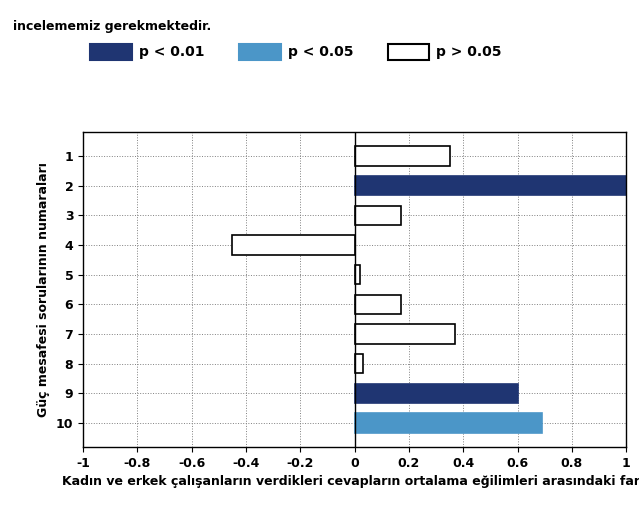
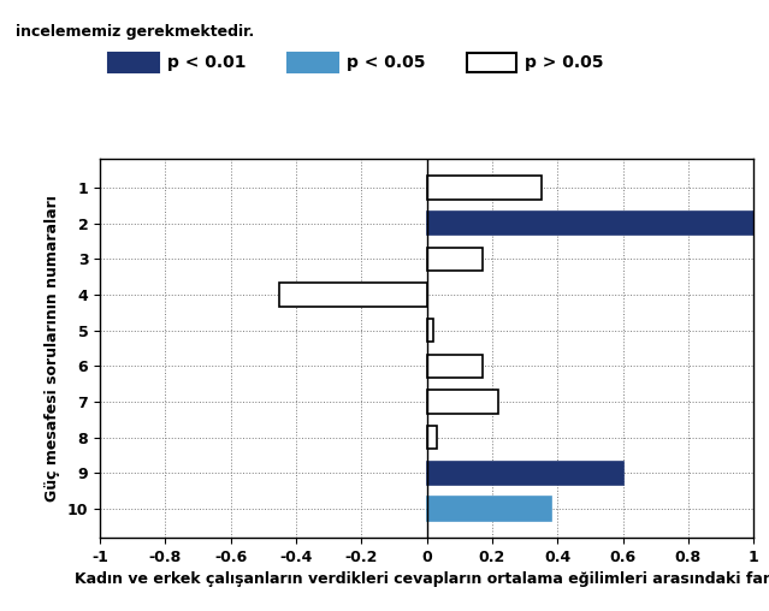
7: 0.37 -> 0.22
10: 0.69 -> 0.38
